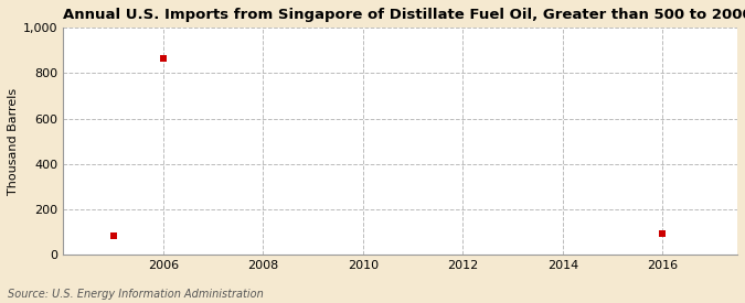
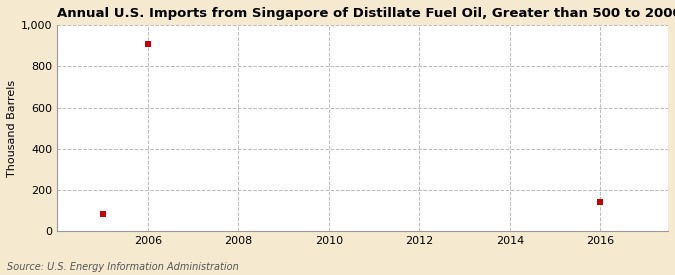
2006: 865 -> 910
2016: 95 -> 144
